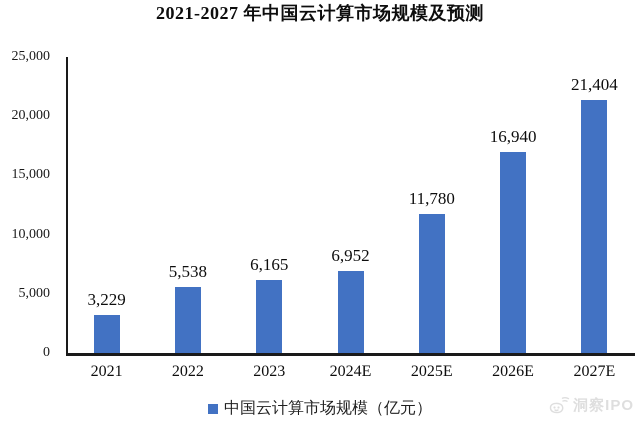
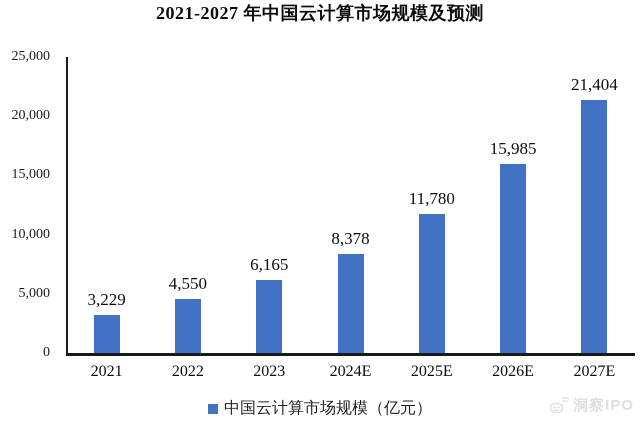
2022: 5,538 -> 4,550
2024E: 6,952 -> 8,378
2026E: 16,940 -> 15,985
